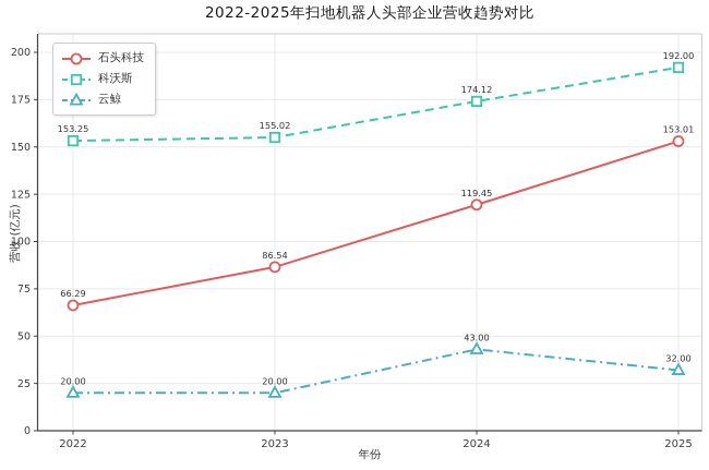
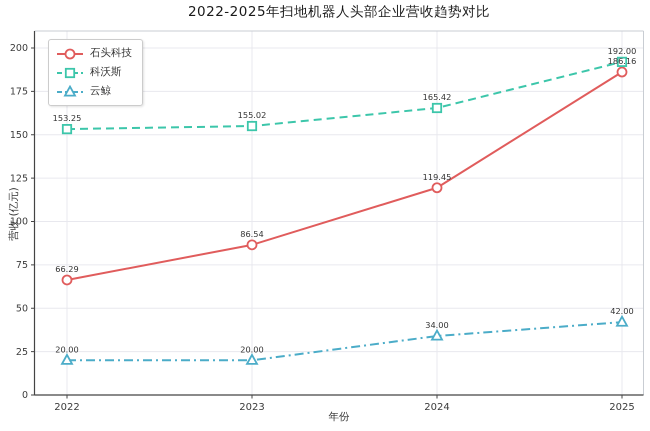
科沃斯/2024: 174.12 -> 165.42
云鲸/2024: 43.00 -> 34.00
石头科技/2025: 153.01 -> 186.16
云鲸/2025: 32.00 -> 42.00
